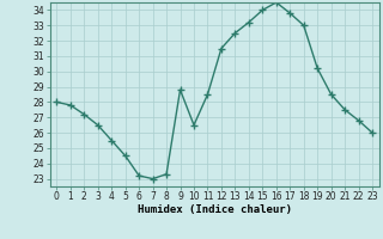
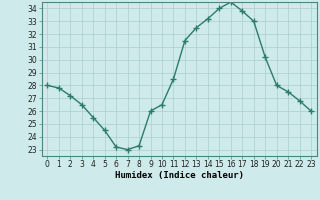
9: 28.8 -> 26.0
20: 28.5 -> 28.0
